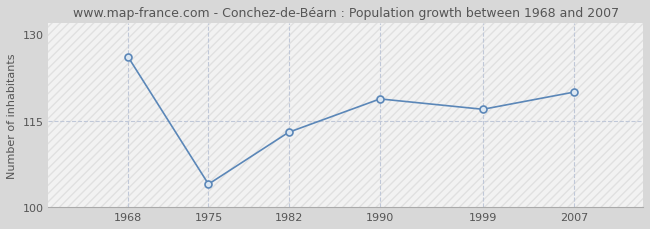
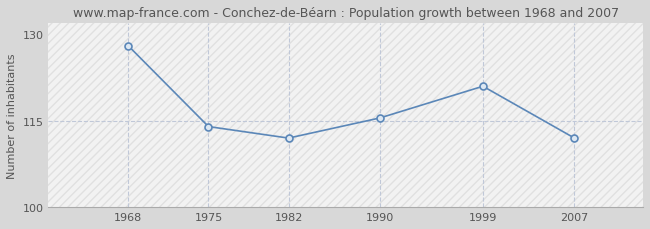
1968: 126.0 -> 128.0
1975: 104.0 -> 114.0
1982: 113.0 -> 112.0
1990: 118.8 -> 115.5
1999: 117.0 -> 121.0
2007: 120.0 -> 112.0
